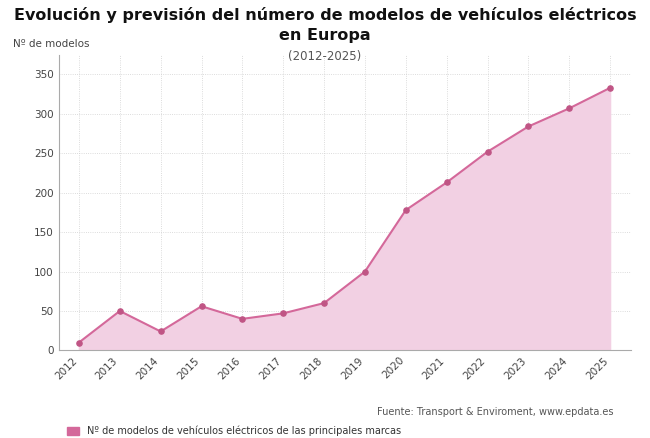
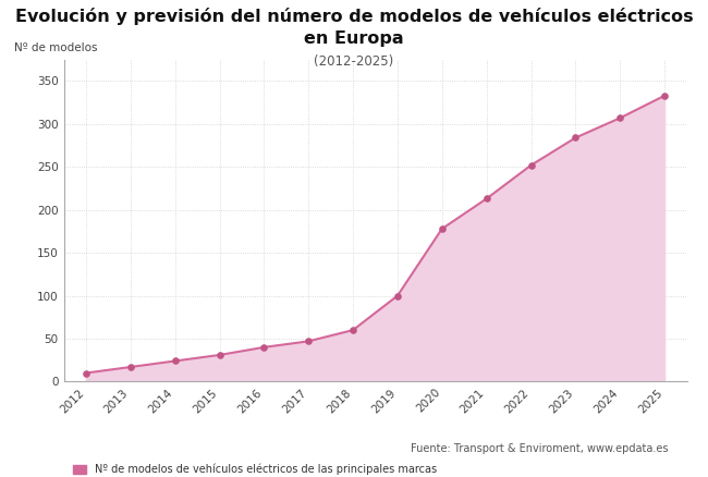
2013: 50 -> 17
2015: 56 -> 31
